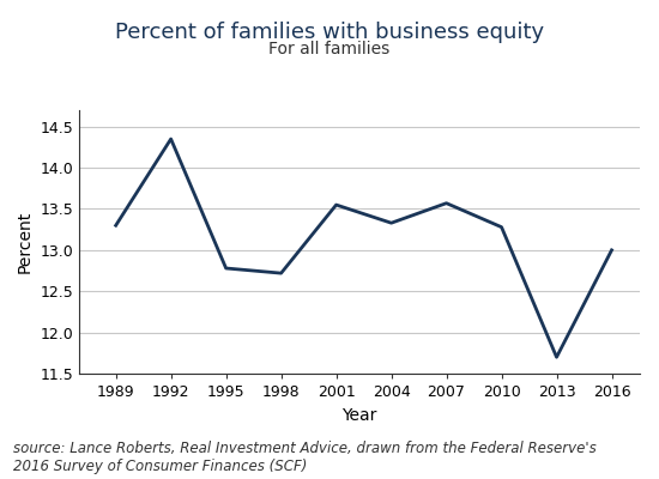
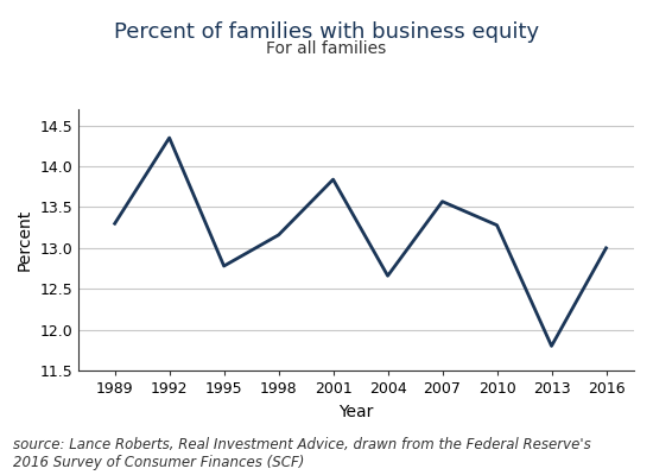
1998: 12.72 -> 13.16
2001: 13.55 -> 13.84
2004: 13.33 -> 12.66
2013: 11.70 -> 11.80
